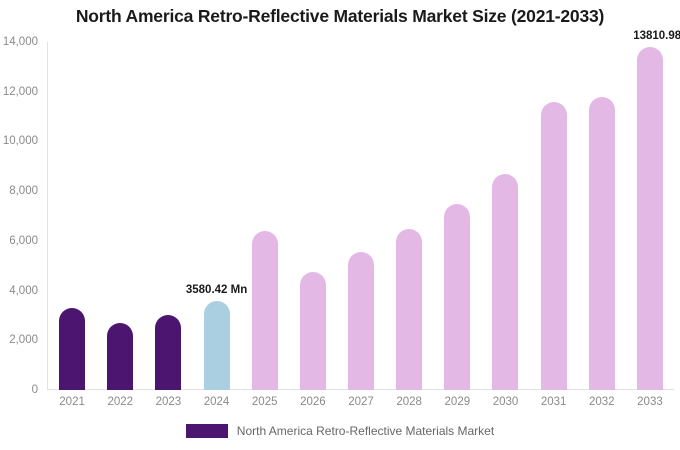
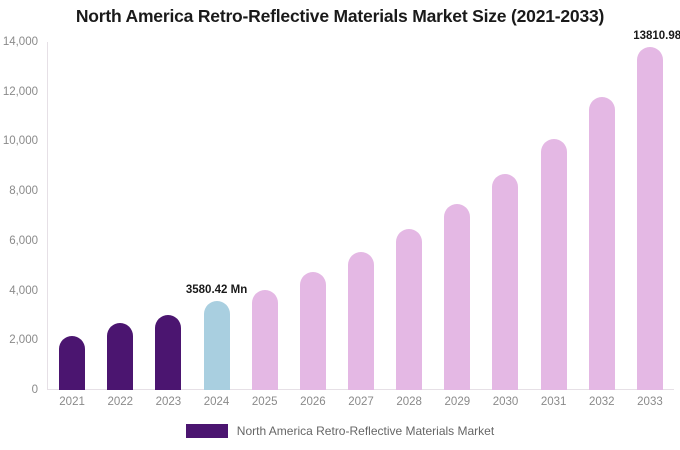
2021: 3300 -> 2200
2025: 6400 -> 4000
2031: 11600 -> 10100
